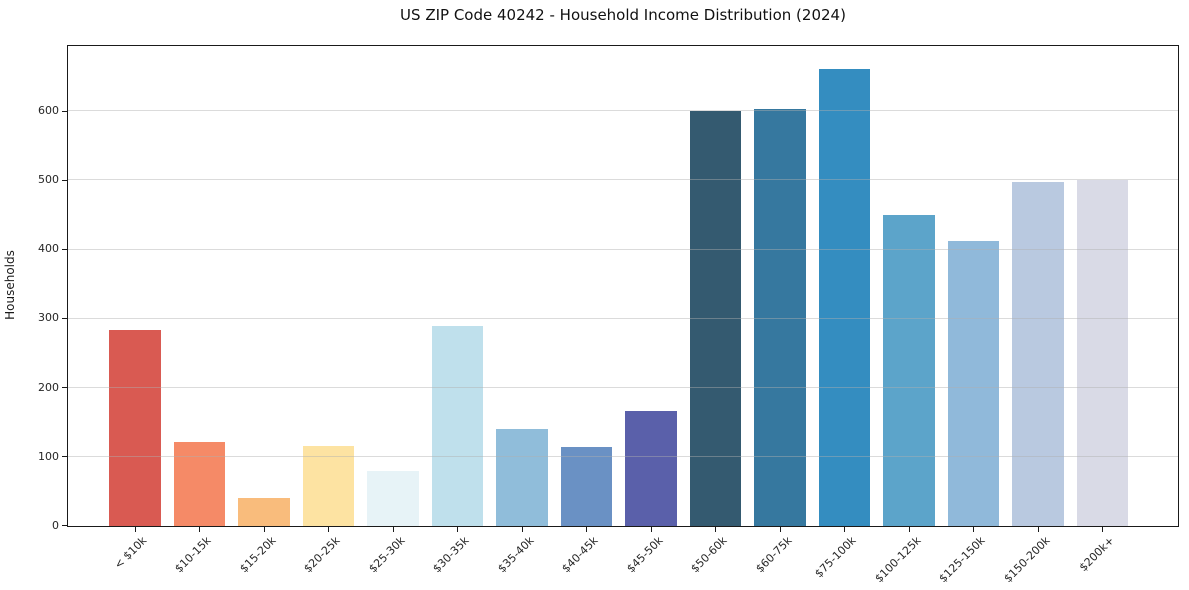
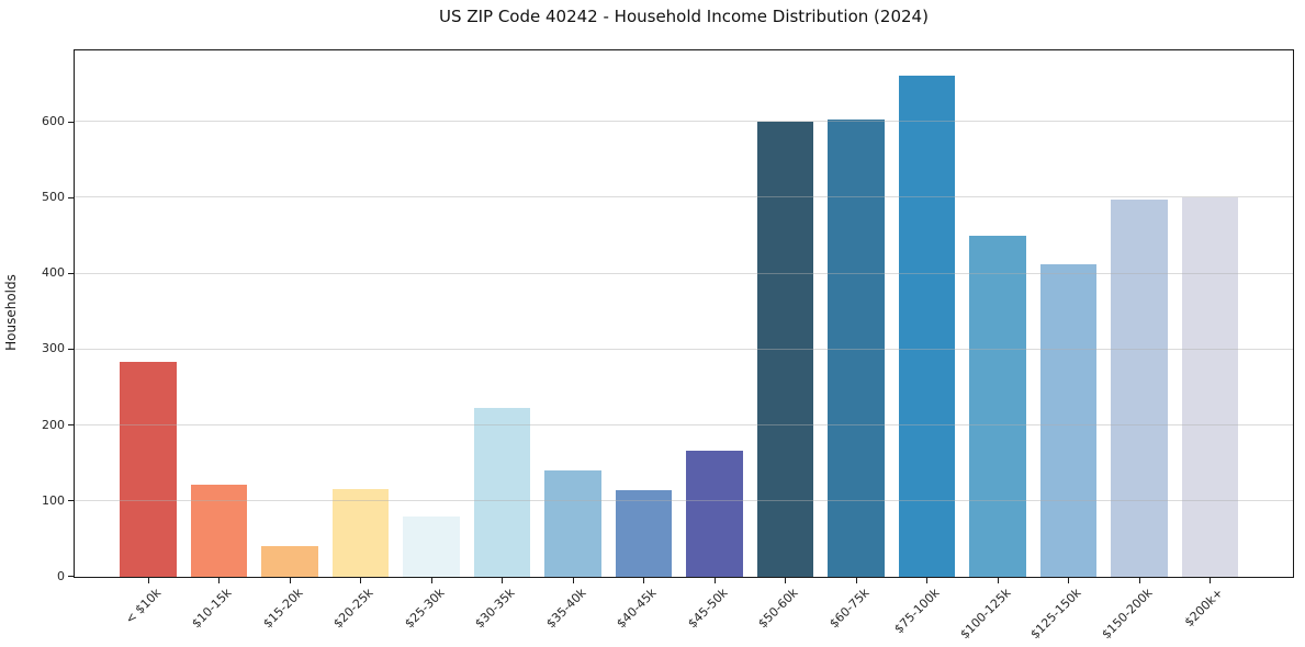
$30-35k: 290 -> 220
